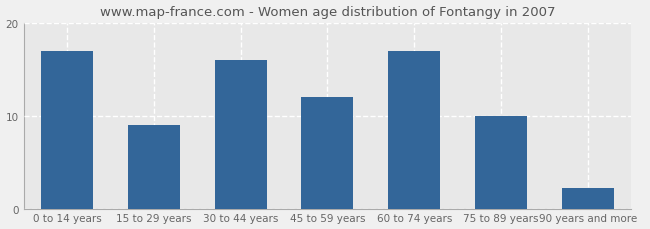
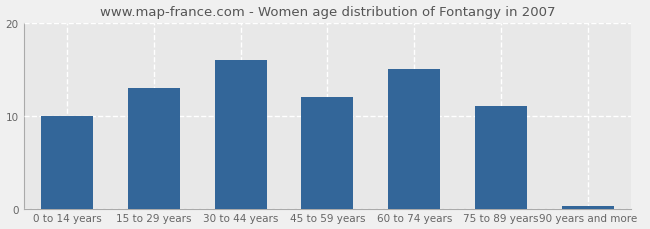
0 to 14 years: 17.0 -> 10.0
15 to 29 years: 9.0 -> 13.0
60 to 74 years: 17.0 -> 15.0
75 to 89 years: 10.0 -> 11.0
90 years and more: 2.2 -> 0.3
